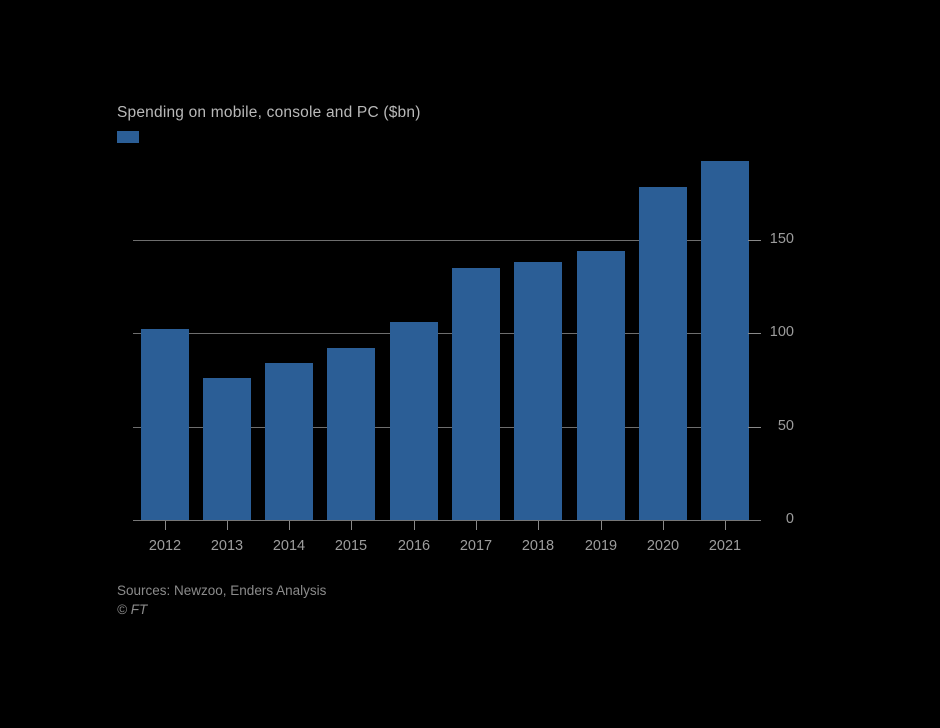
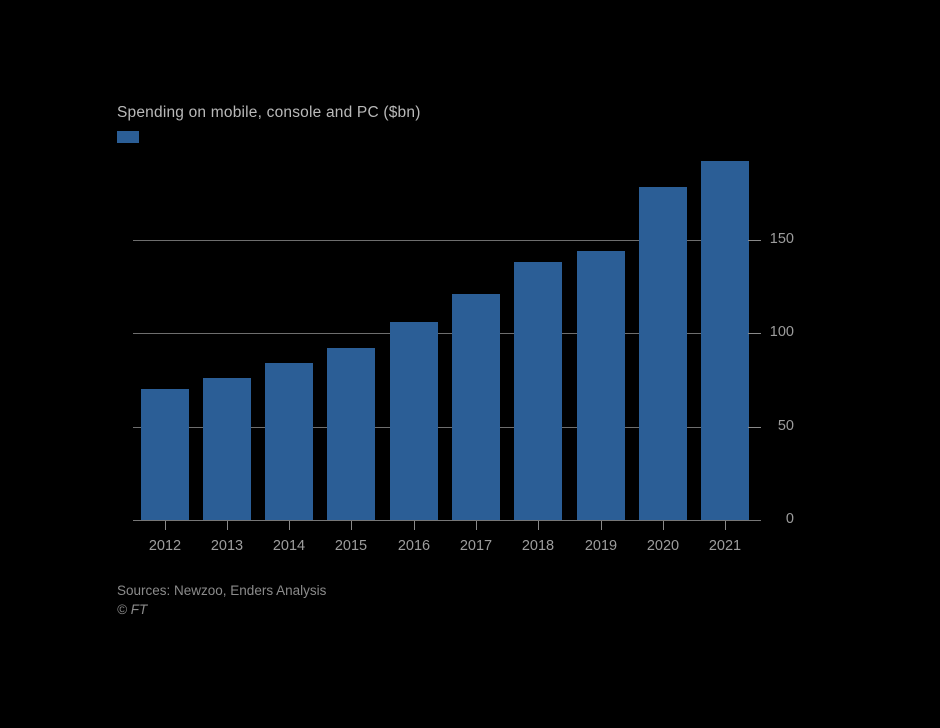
2012: 102 -> 70
2017: 135 -> 121
